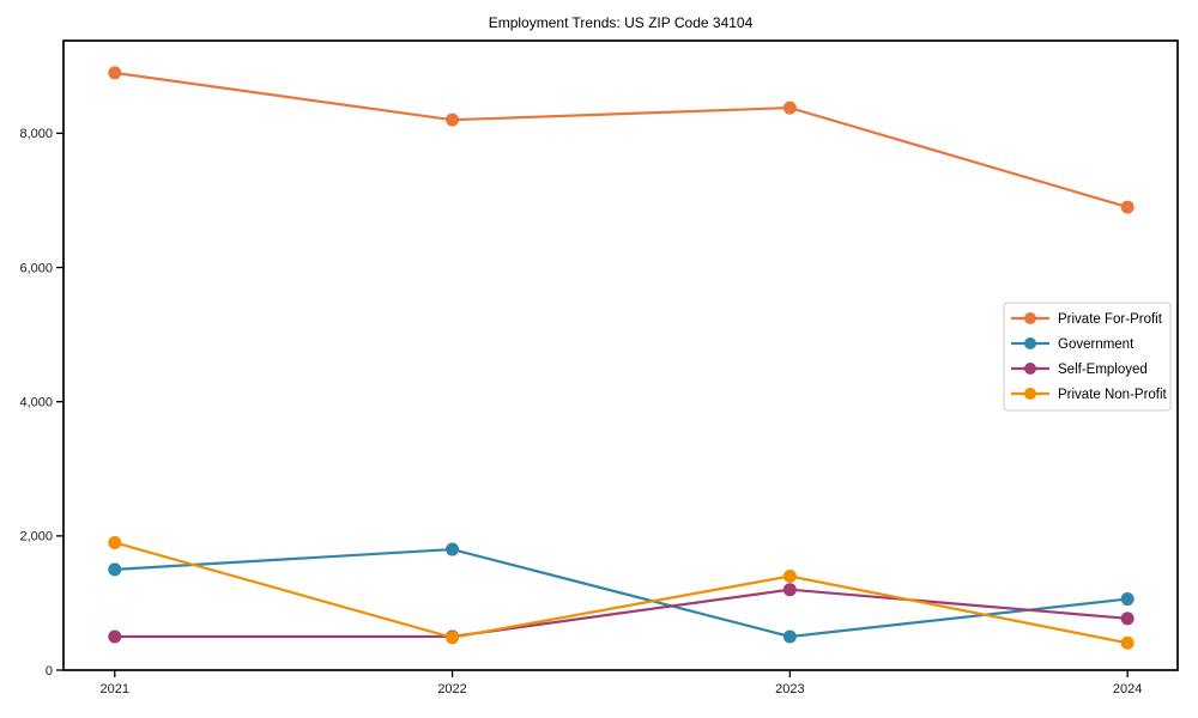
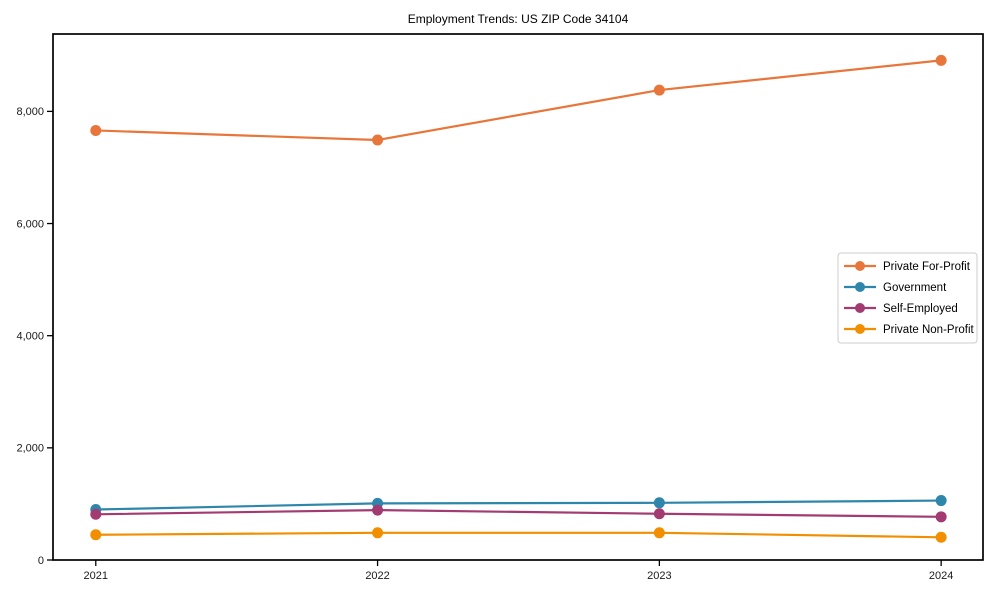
Private For-Profit/2021: 8900 -> 7700
Government/2021: 1500 -> 900
Self-Employed/2021: 500 -> 800
Private Non-Profit/2021: 1900 -> 400
Private For-Profit/2022: 8200 -> 7500
Government/2022: 1800 -> 1000
Self-Employed/2022: 500 -> 900
Government/2023: 500 -> 1000
Self-Employed/2023: 1200 -> 800
Private Non-Profit/2023: 1400 -> 500
Private For-Profit/2024: 6900 -> 8900
